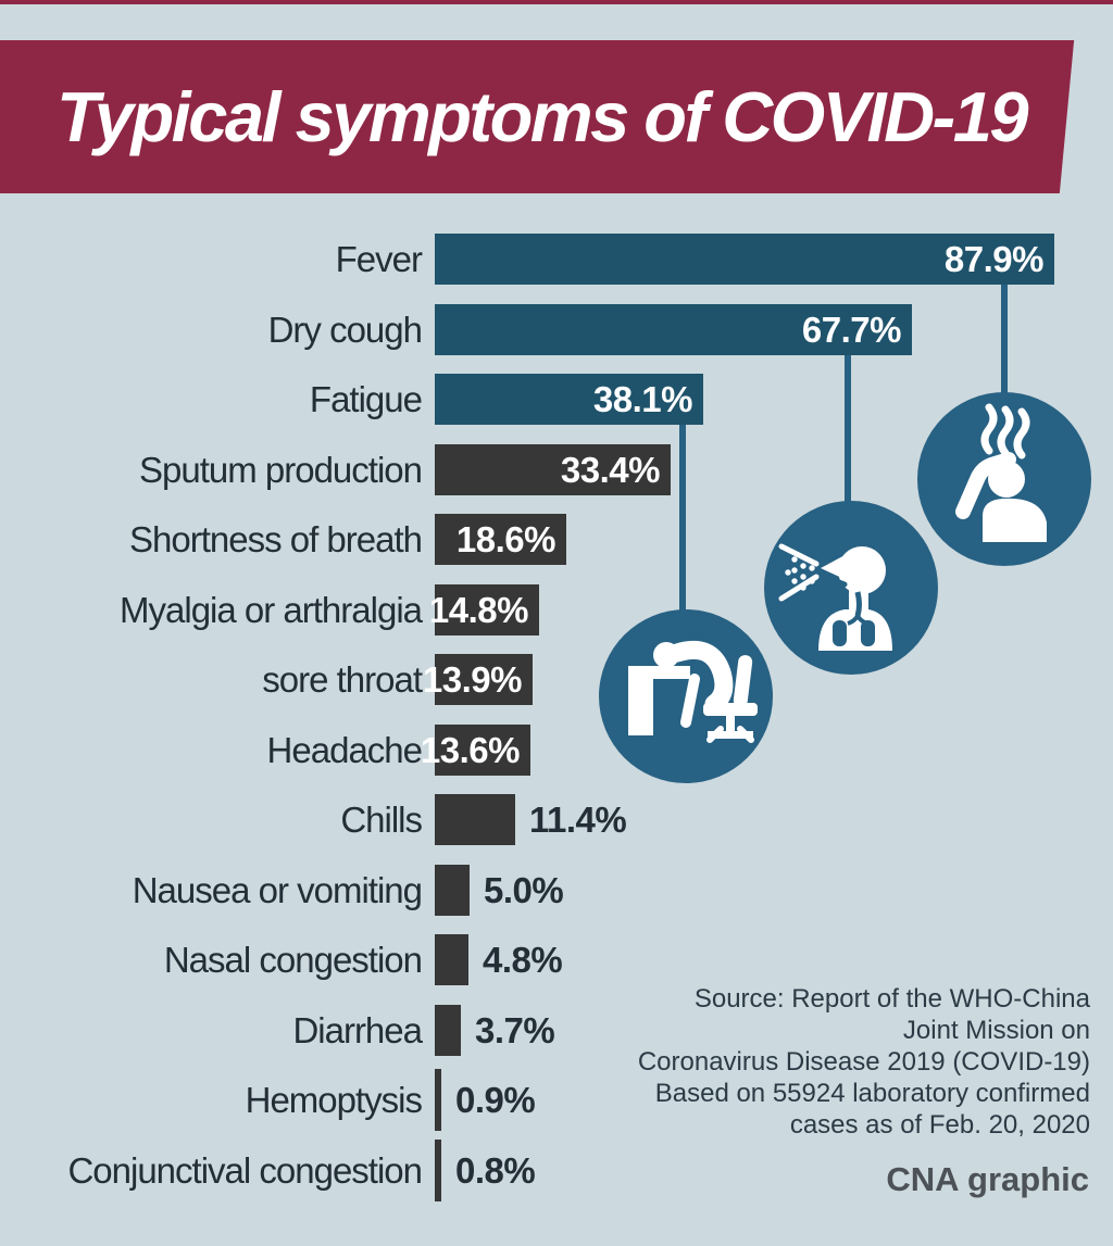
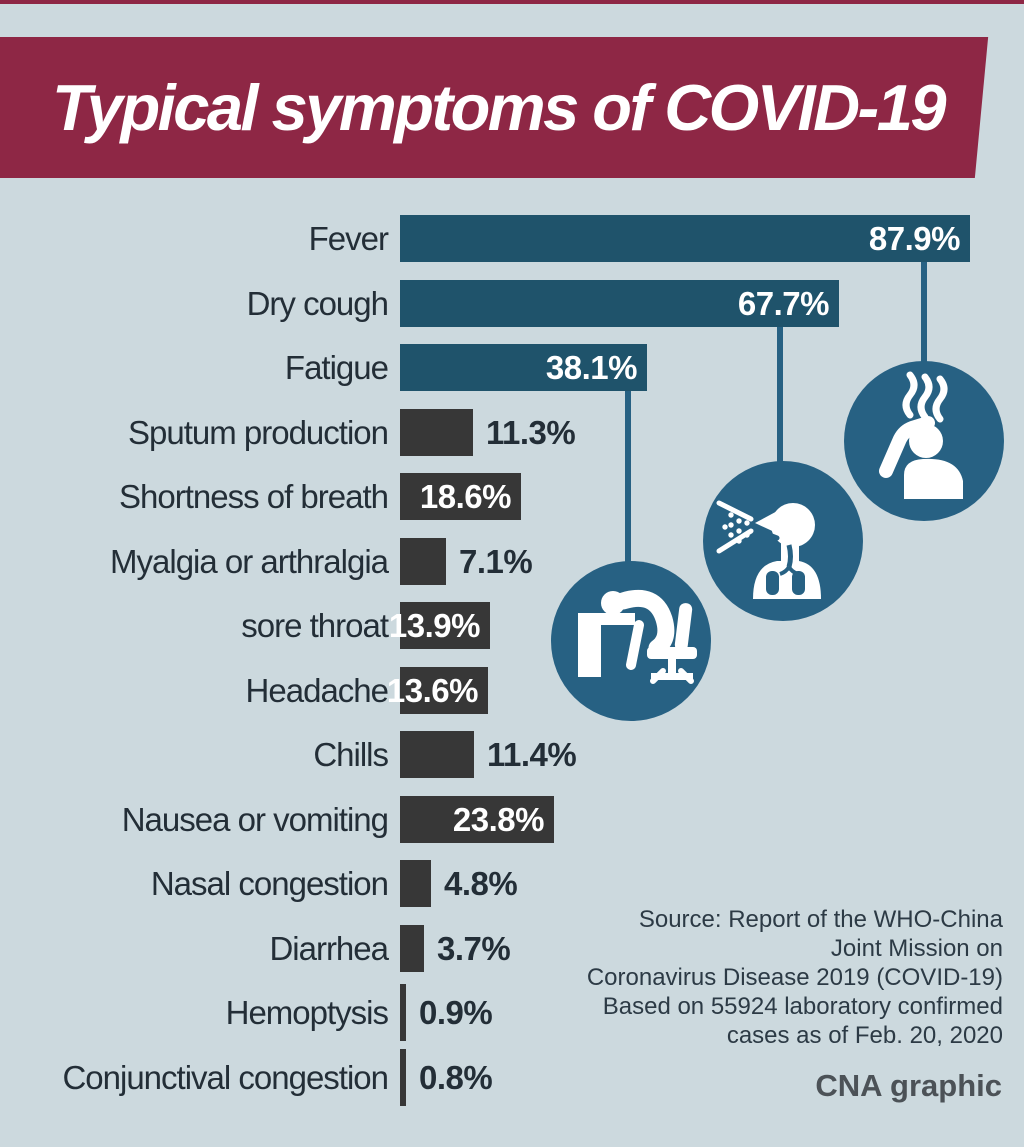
Sputum production: 33.4% -> 11.3%
Myalgia or arthralgia: 14.8% -> 7.1%
Nausea or vomiting: 5.0% -> 23.8%
